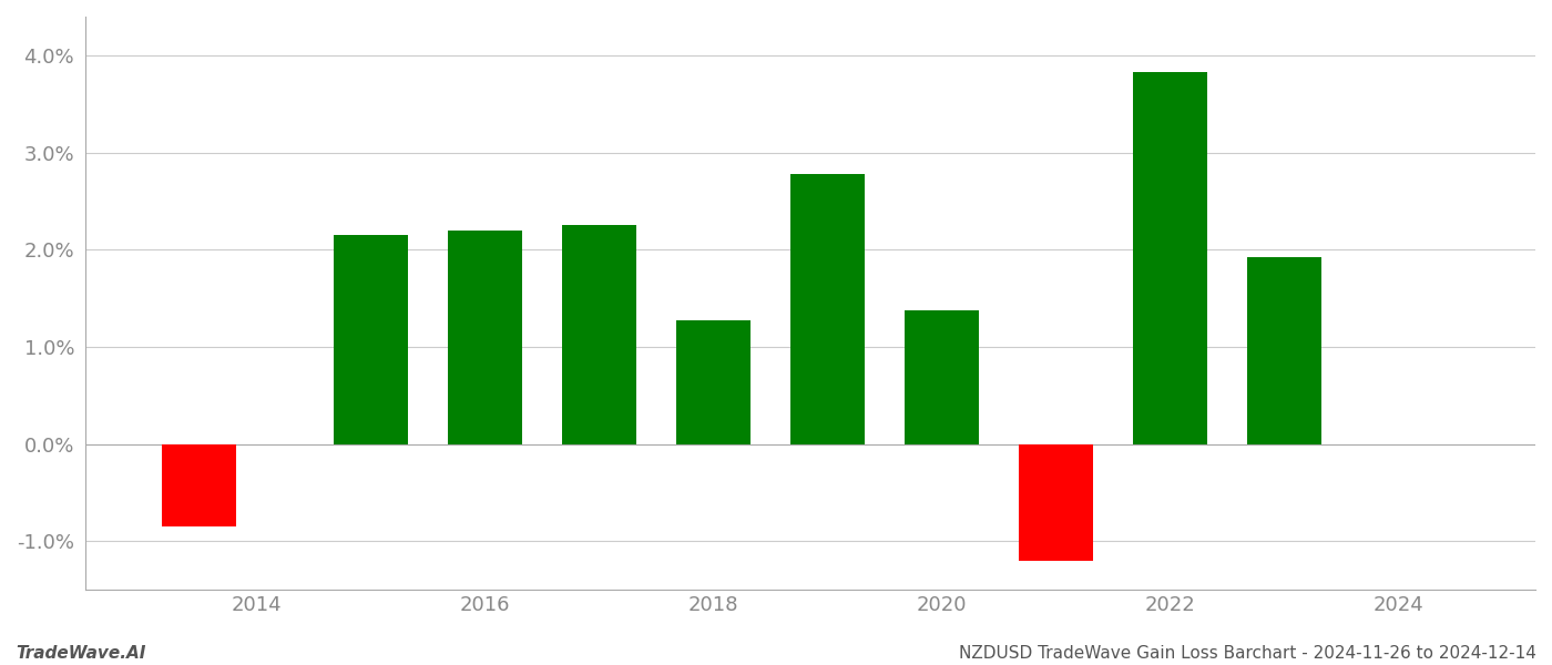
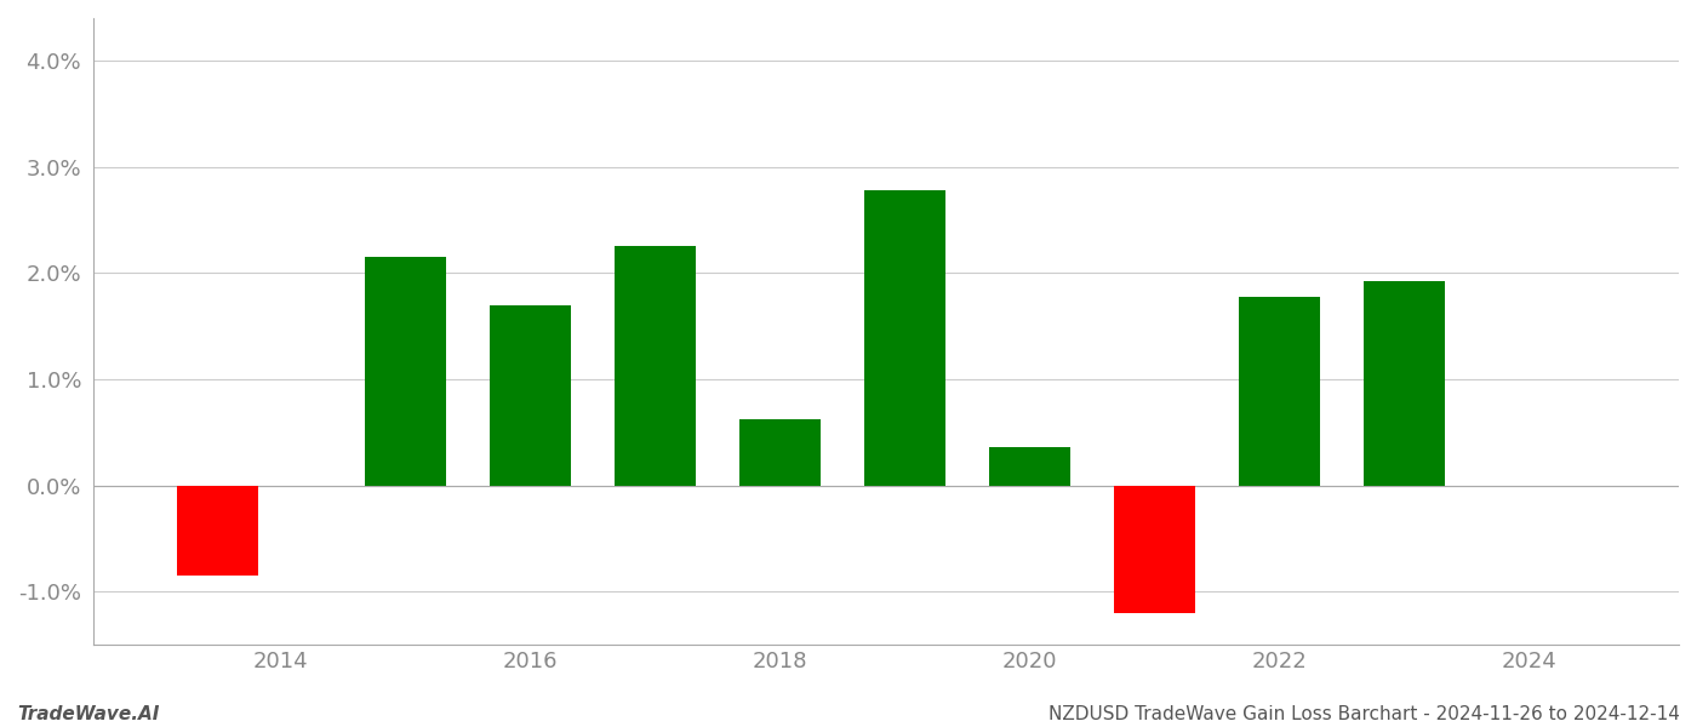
2016: 2.20% -> 1.70%
2018: 1.27% -> 0.62%
2020: 1.38% -> 0.36%
2022: 3.83% -> 1.78%
